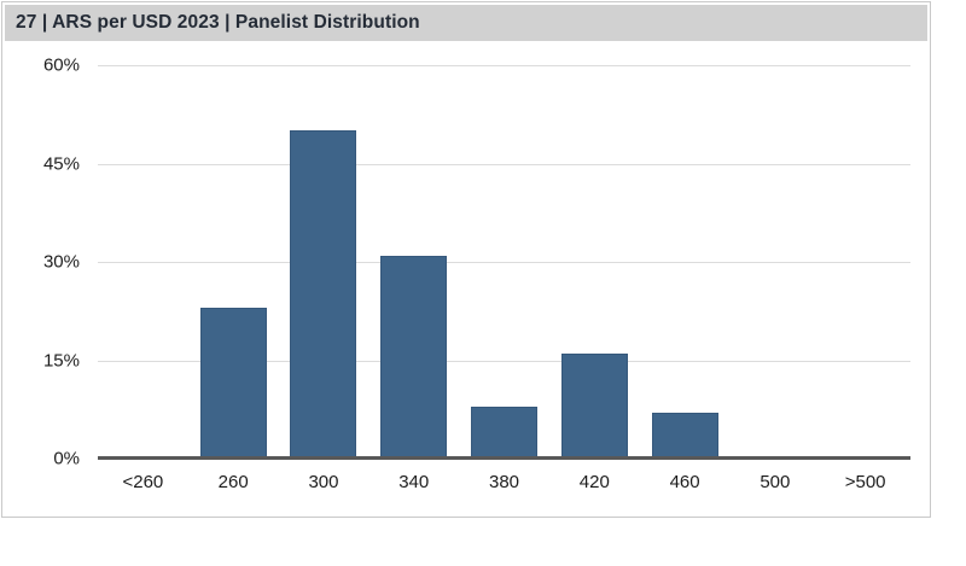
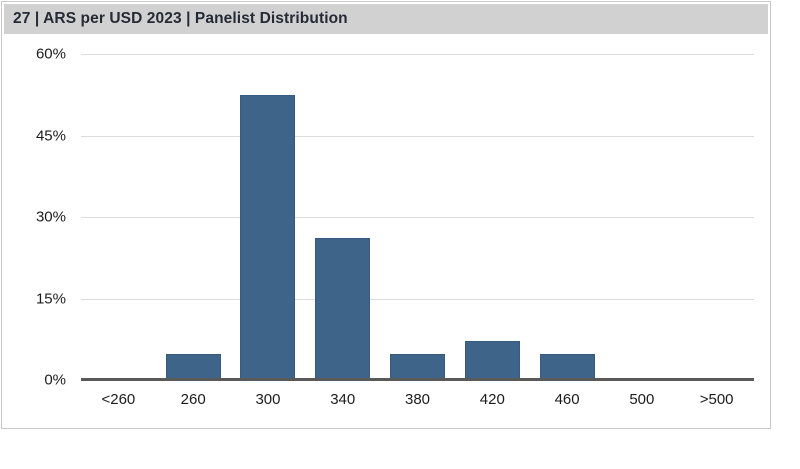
260: 23% -> 5%
300: 50% -> 52%
340: 31% -> 26%
380: 8% -> 5%
420: 16% -> 7%
460: 7% -> 5%
